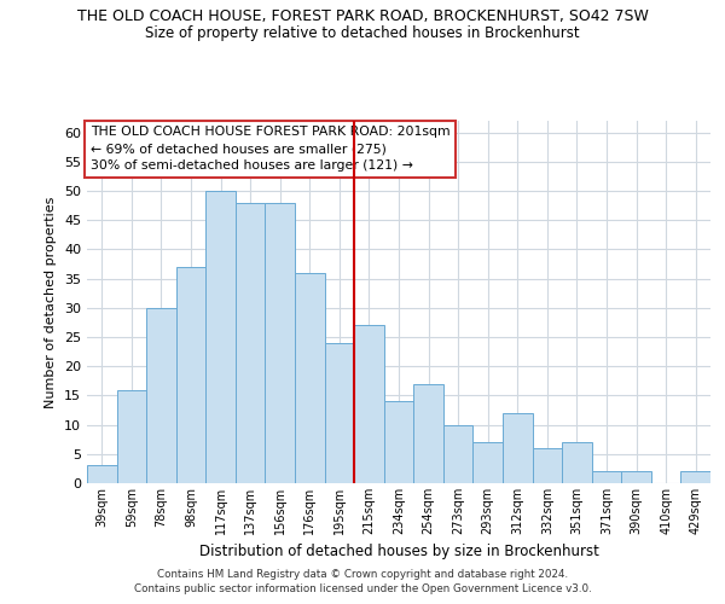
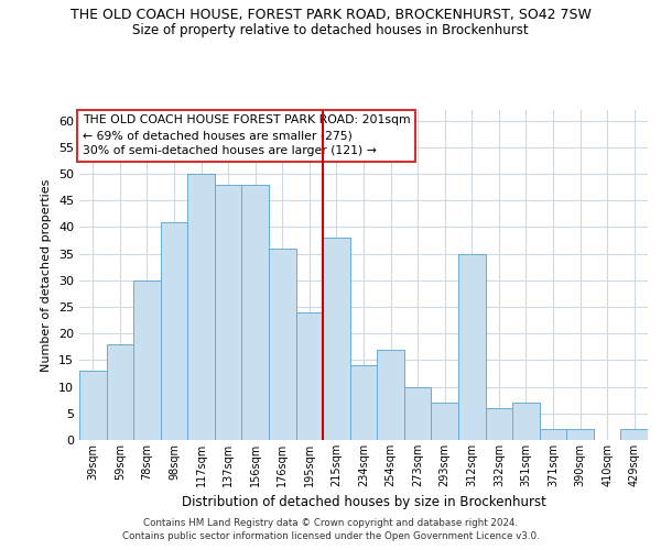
39sqm: 3 -> 13
59sqm: 16 -> 18
98sqm: 37 -> 41
215sqm: 27 -> 38
312sqm: 12 -> 35
